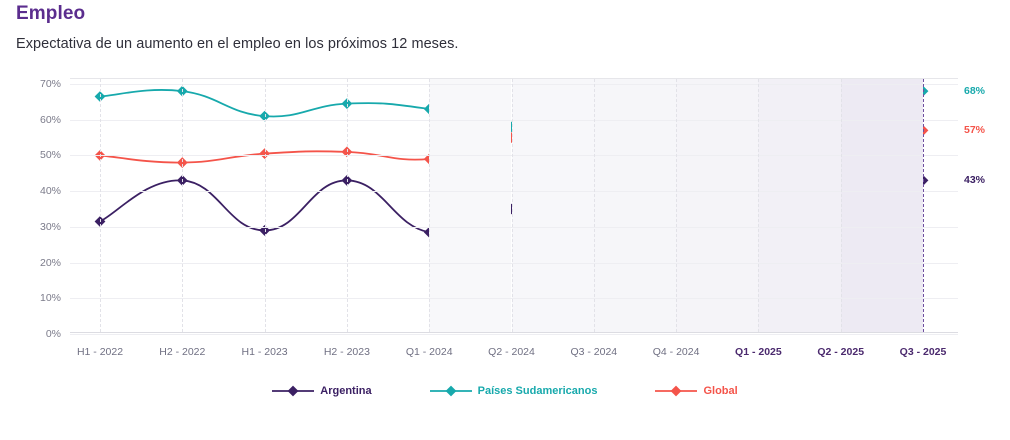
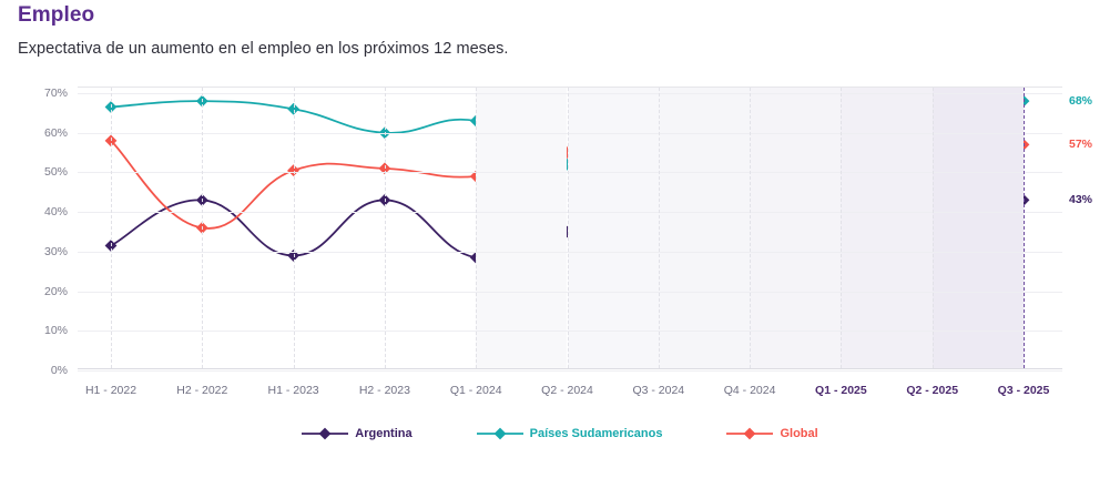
Global/H1 - 2022: 50% -> 58%
Global/H2 - 2022: 48% -> 36%
Países Sudamericanos/H1 - 2023: 61% -> 66%
Países Sudamericanos/H2 - 2023: 64% -> 60%
Países Sudamericanos/Q2 - 2024: 58% -> 52%
